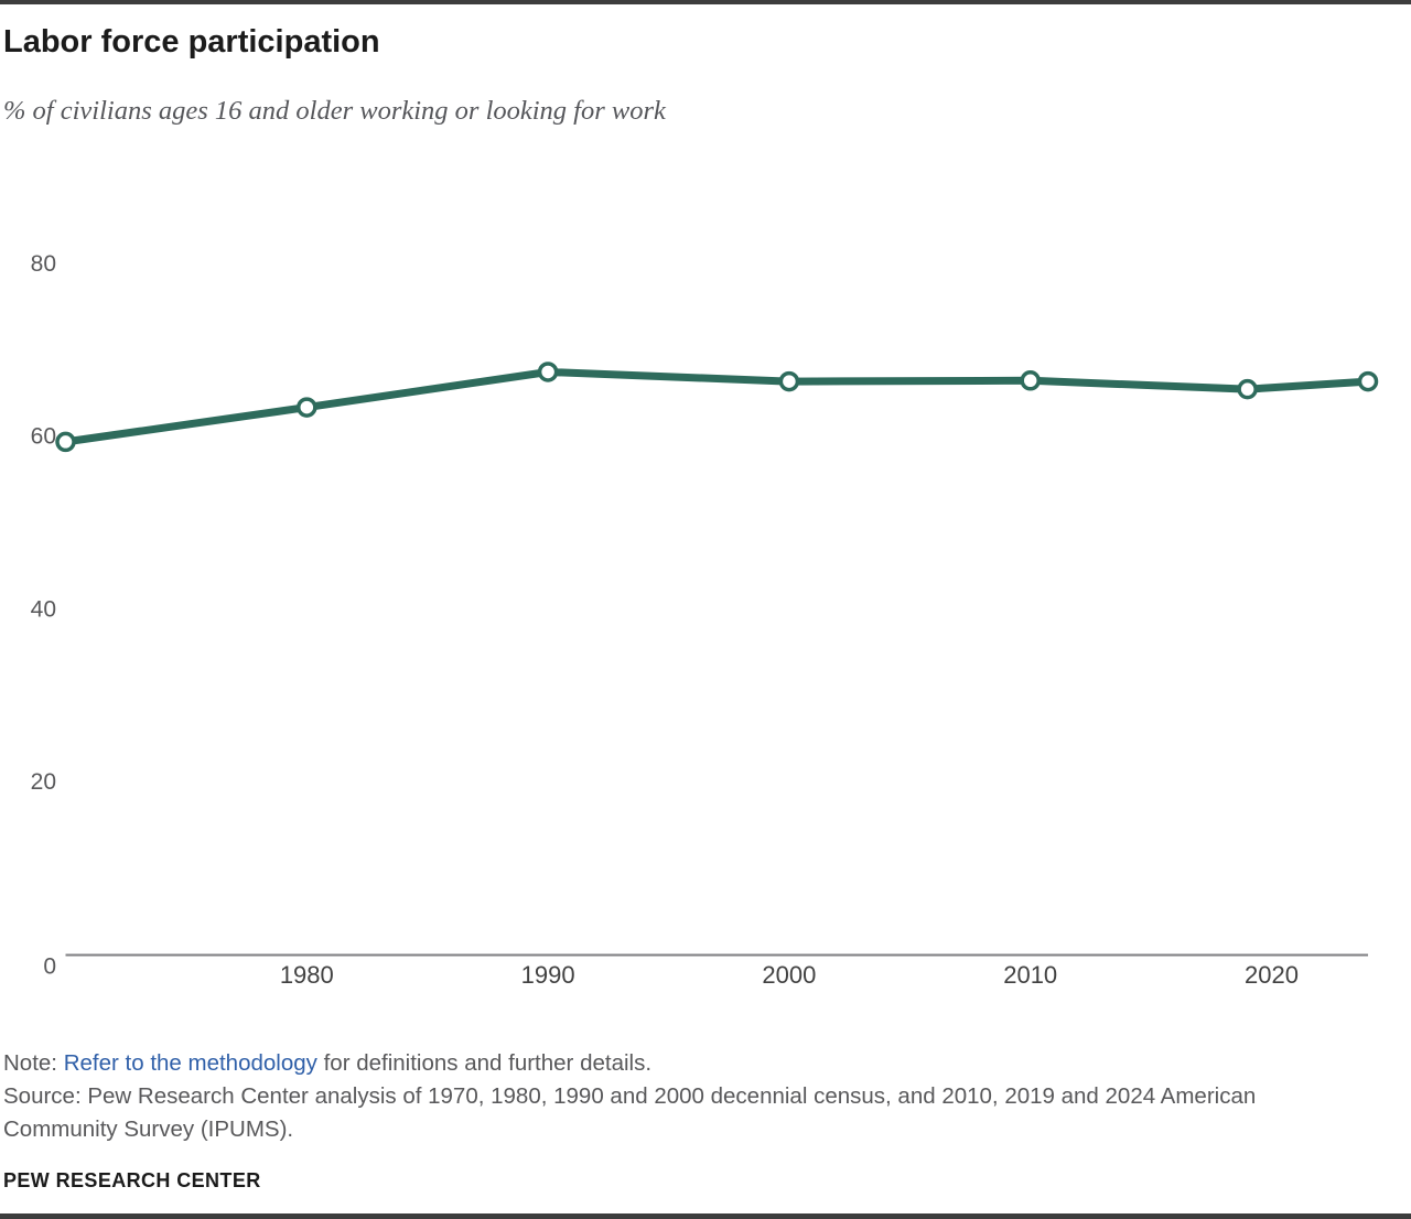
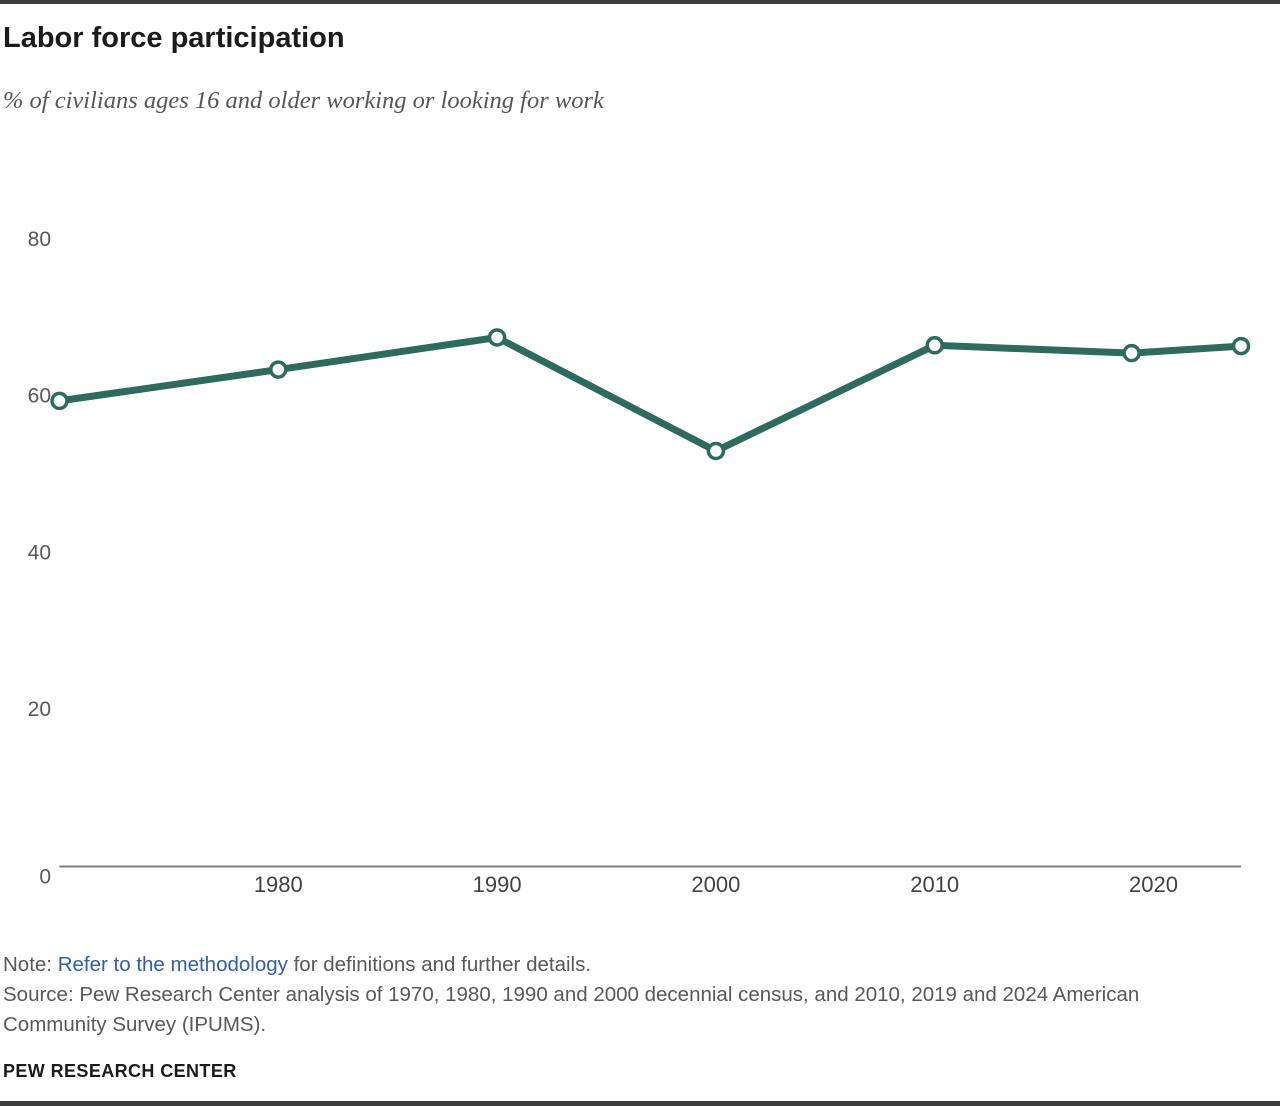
2000: 66 -> 53
